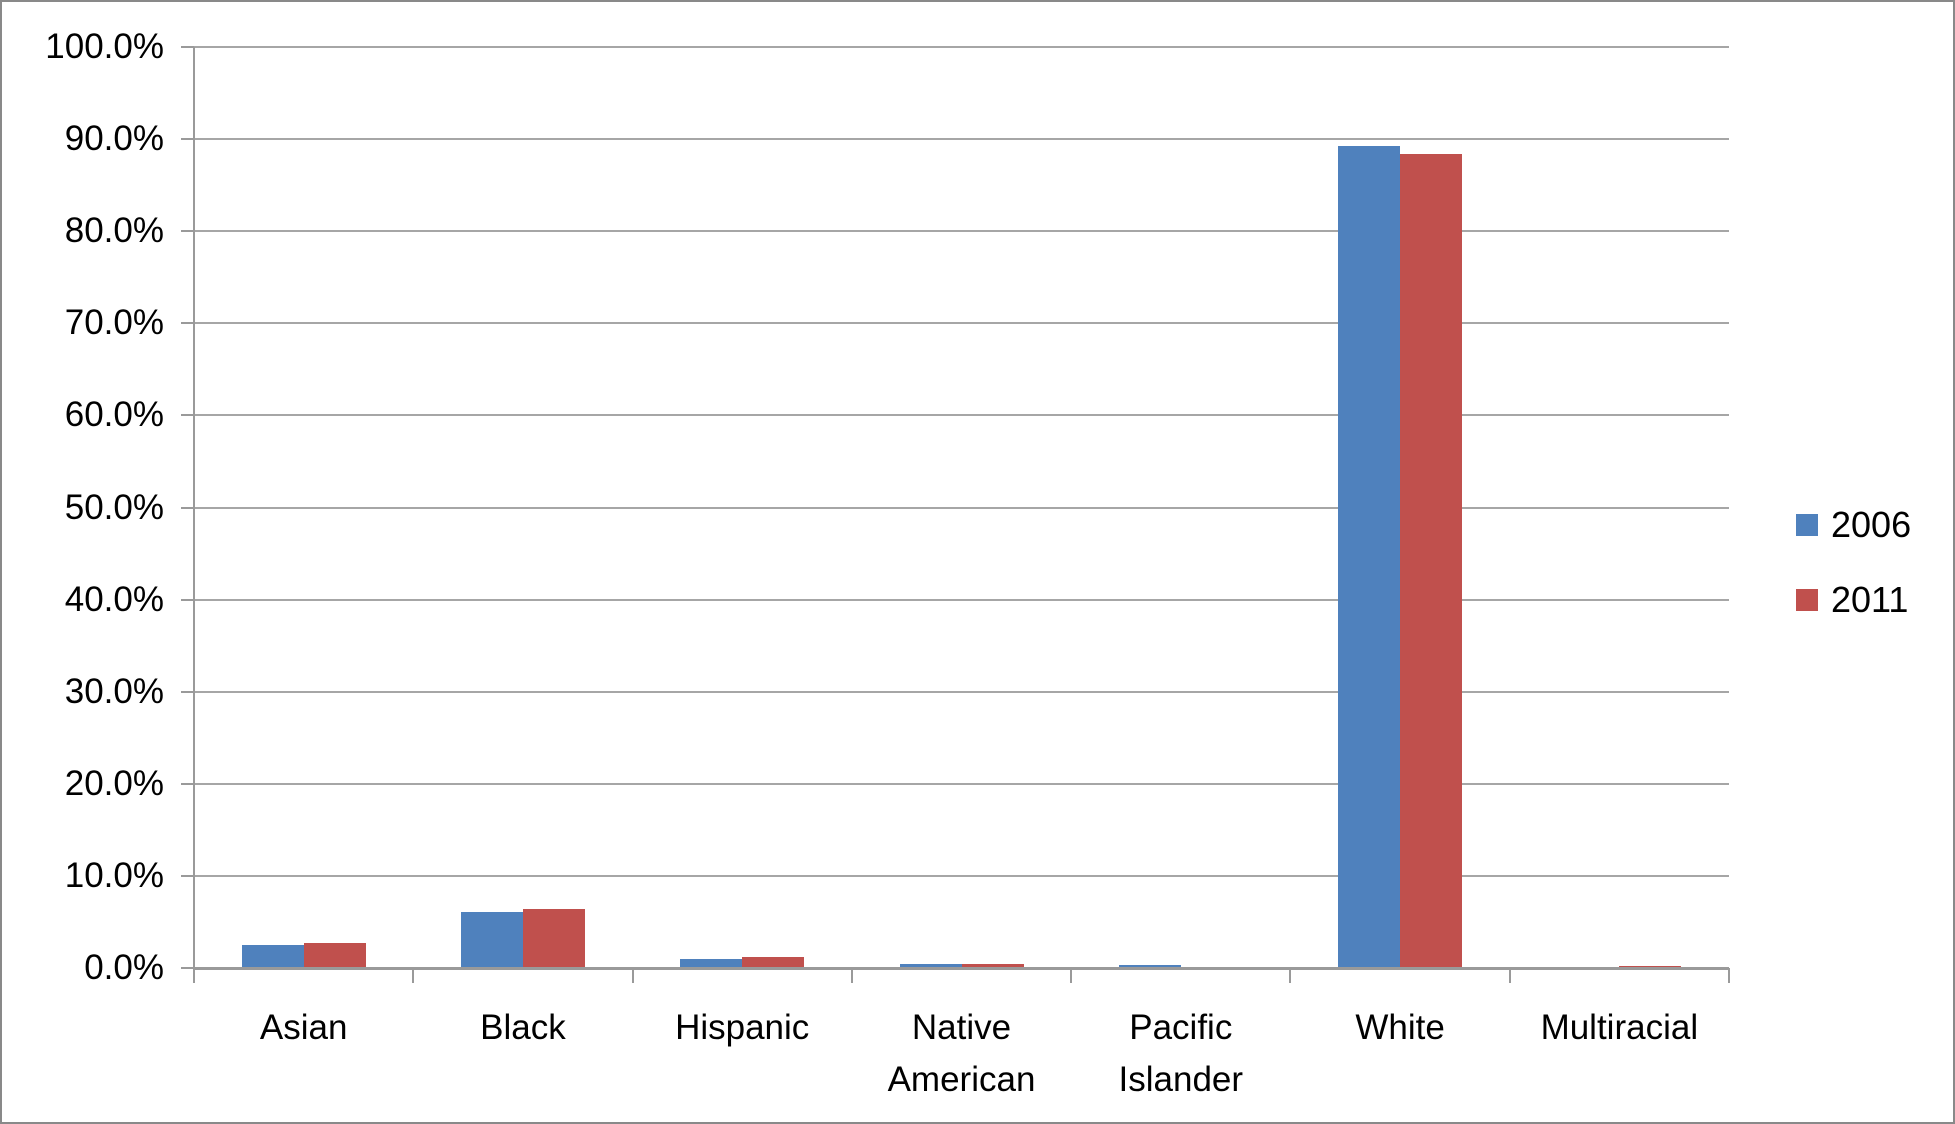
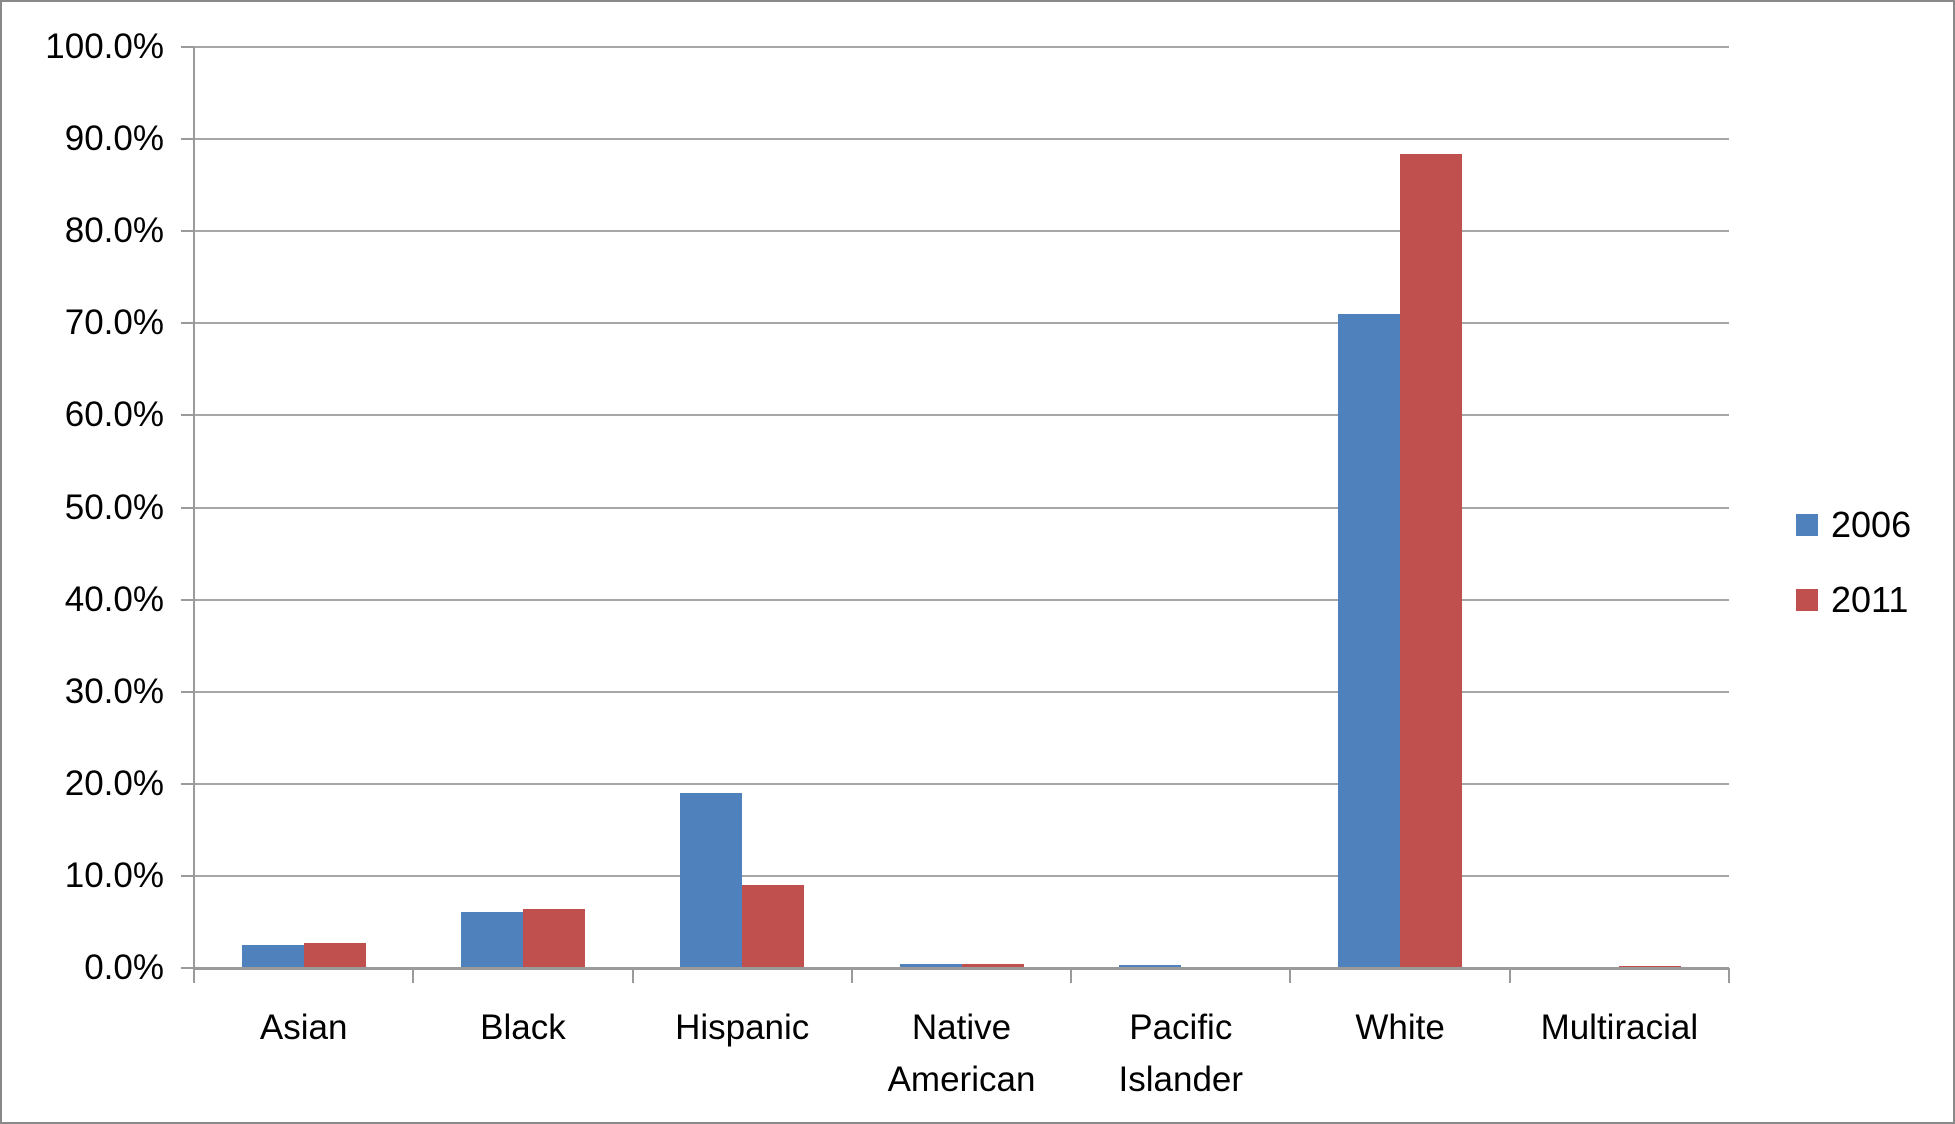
2006/Hispanic: 1% -> 19%
2011/Hispanic: 1% -> 9%
2006/White: 89% -> 71%
